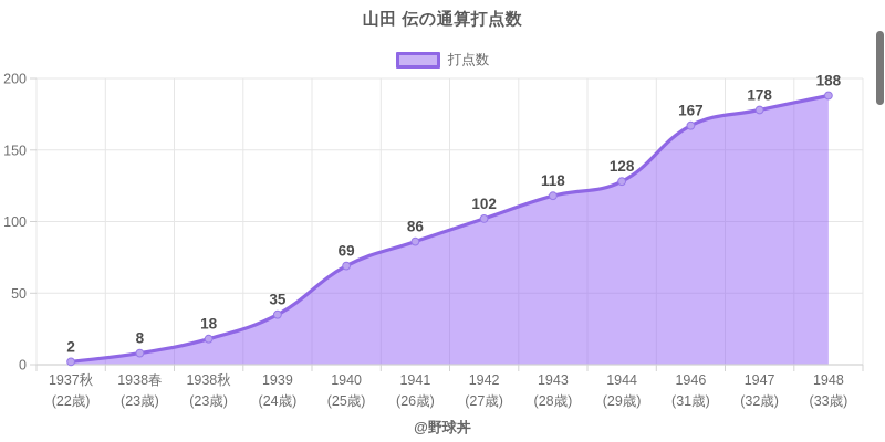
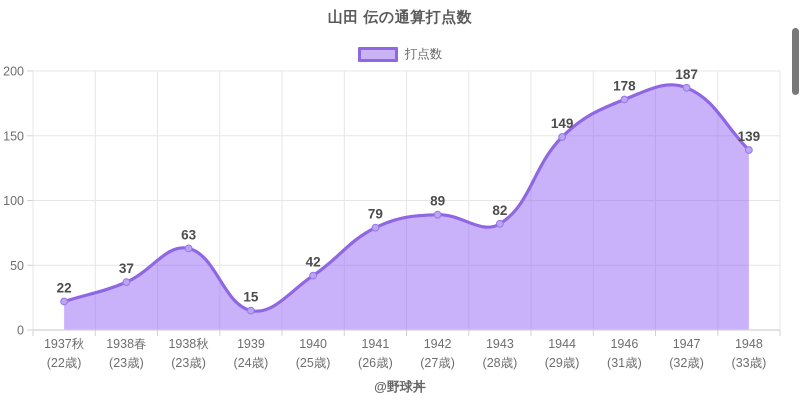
1937秋: 2 -> 22
1938春: 8 -> 37
1938秋: 18 -> 63
1939: 35 -> 15
1940: 69 -> 42
1941: 86 -> 79
1942: 102 -> 89
1943: 118 -> 82
1944: 128 -> 149
1946: 167 -> 178
1947: 178 -> 187
1948: 188 -> 139
